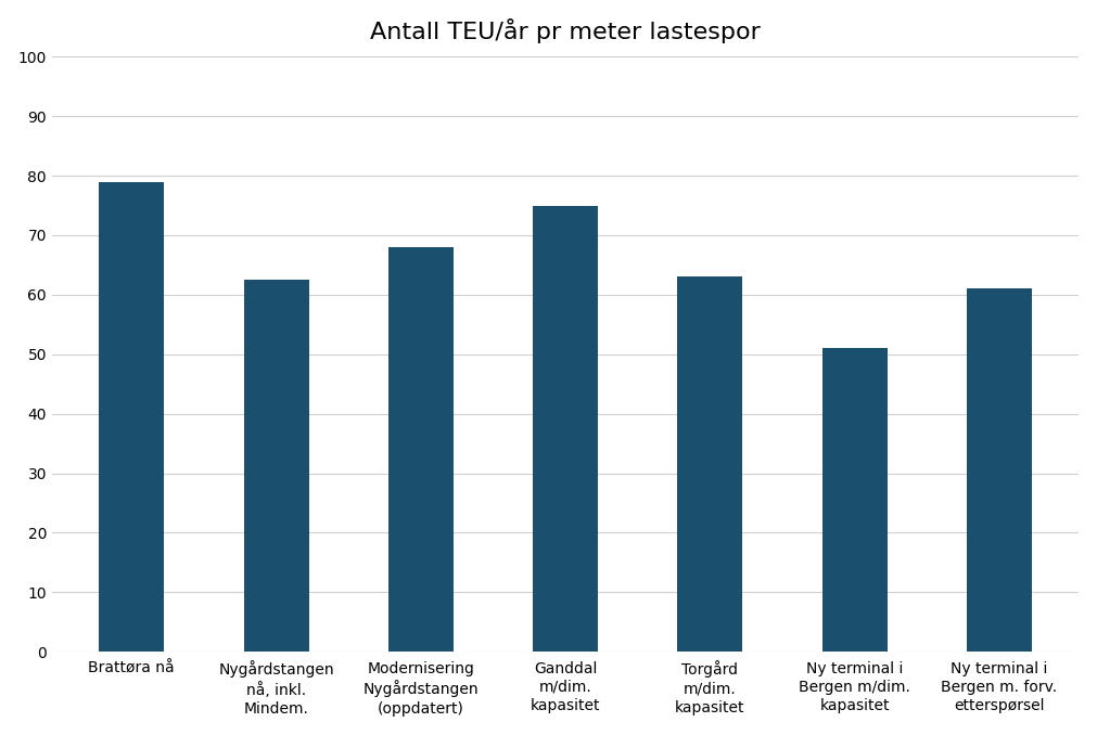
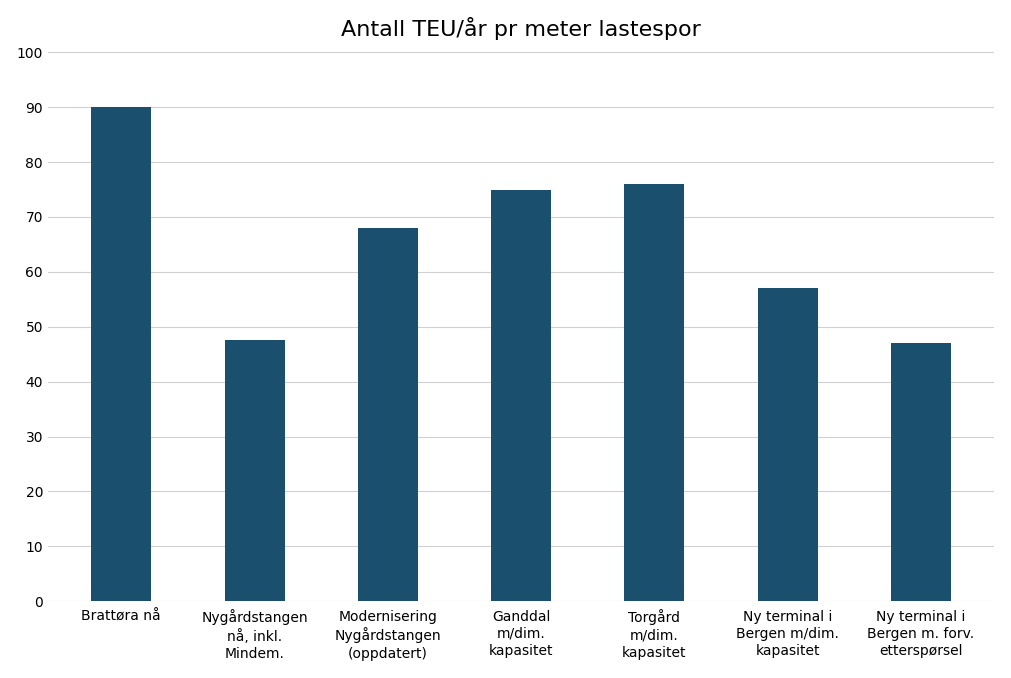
Brattøra nå: 79.0 -> 90.0
Nygårdstangen nå, inkl. Mindem.: 62.6 -> 47.5
Torgård m/dim. kapasitet: 63.0 -> 76.0
Ny terminal i Bergen m/dim. kapasitet: 51.0 -> 57.0
Ny terminal i Bergen m. forv. etterspørsel: 61.0 -> 47.0
